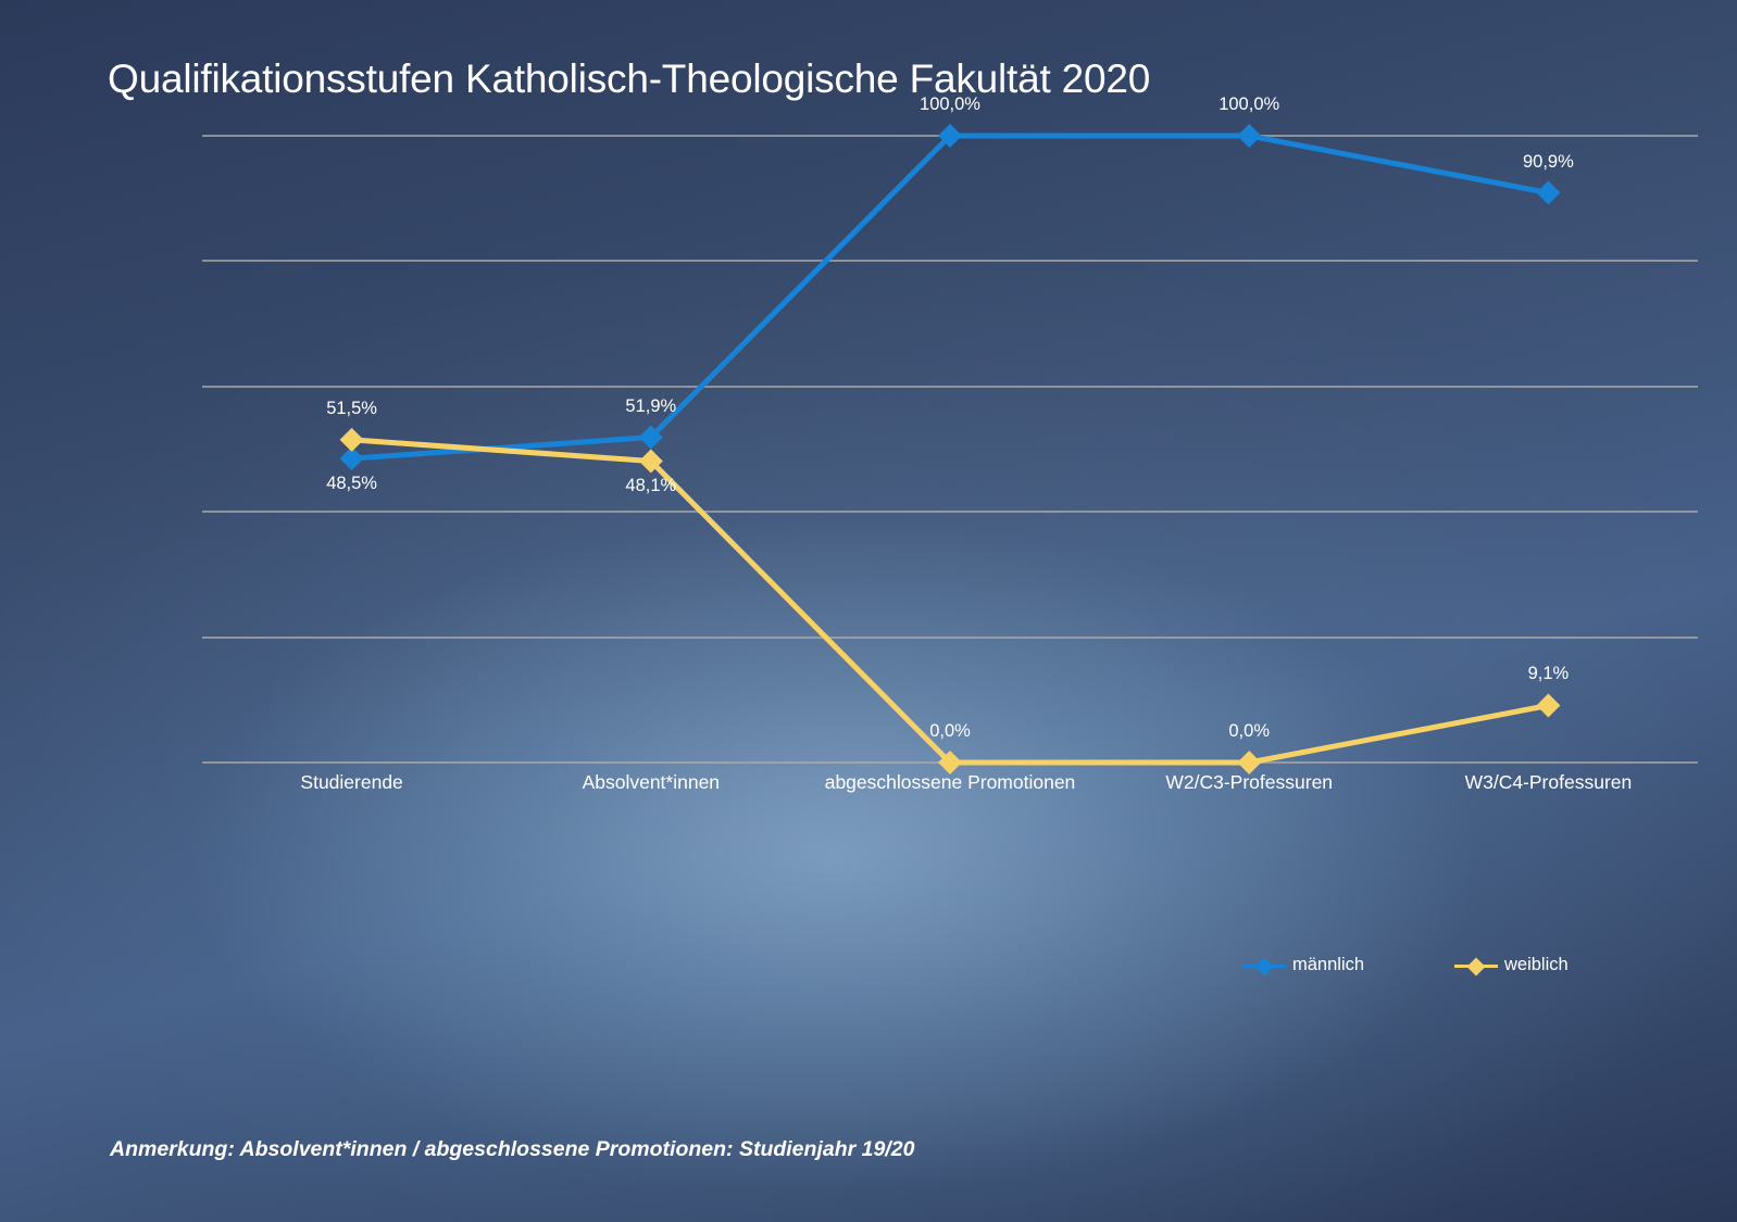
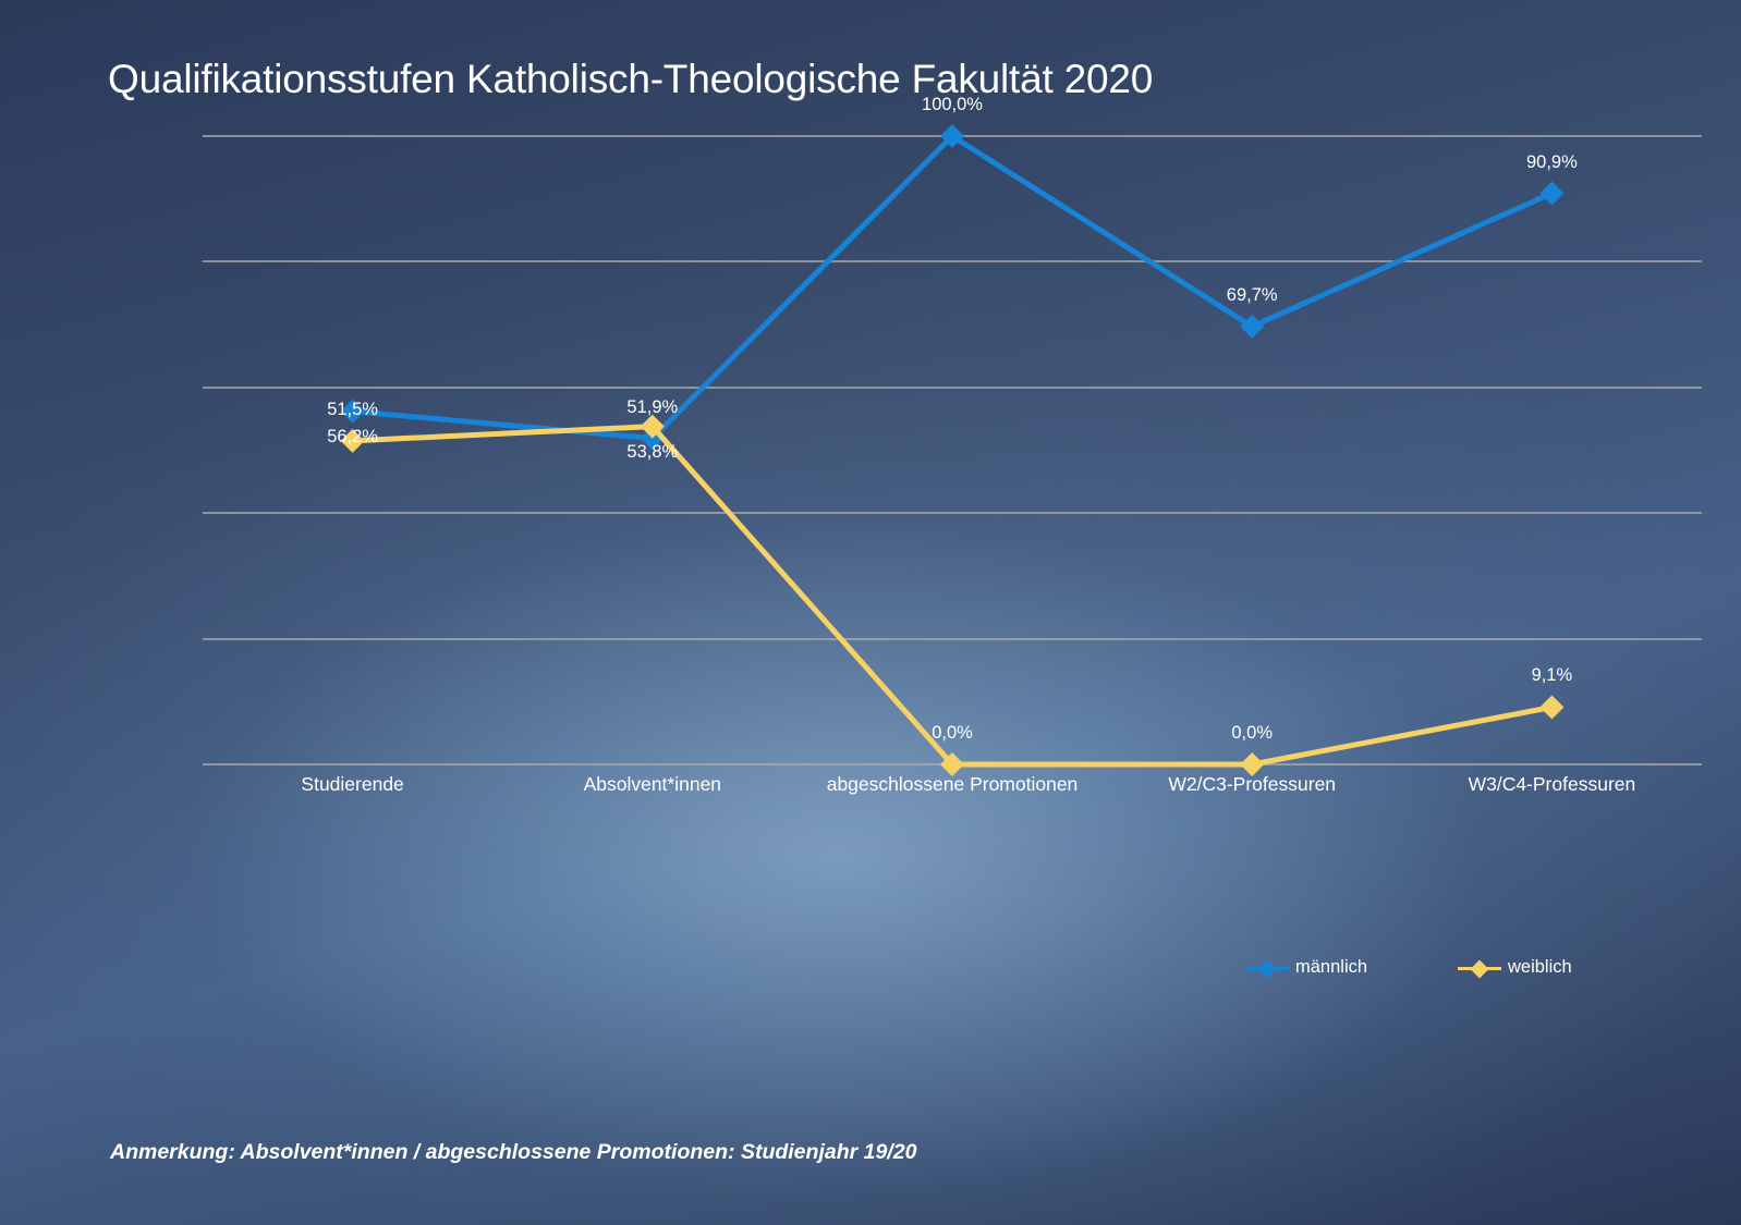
männlich/Studierende: 48,5% -> 56,2%
weiblich/Absolvent*innen: 48,1% -> 53,8%
männlich/W2/C3-Professuren: 100,0% -> 69,7%
